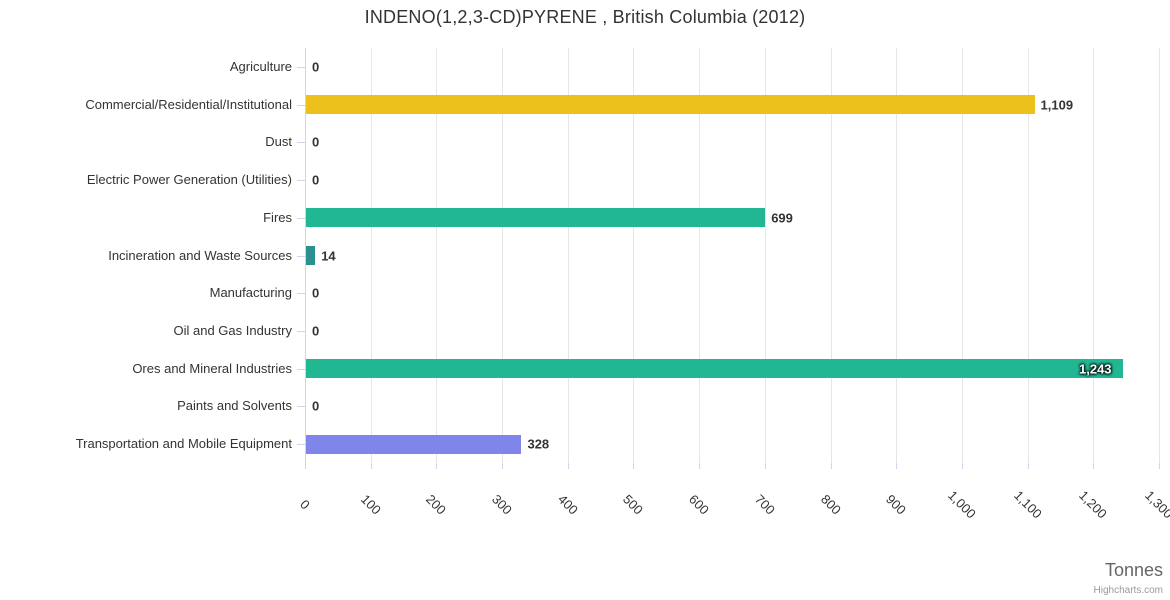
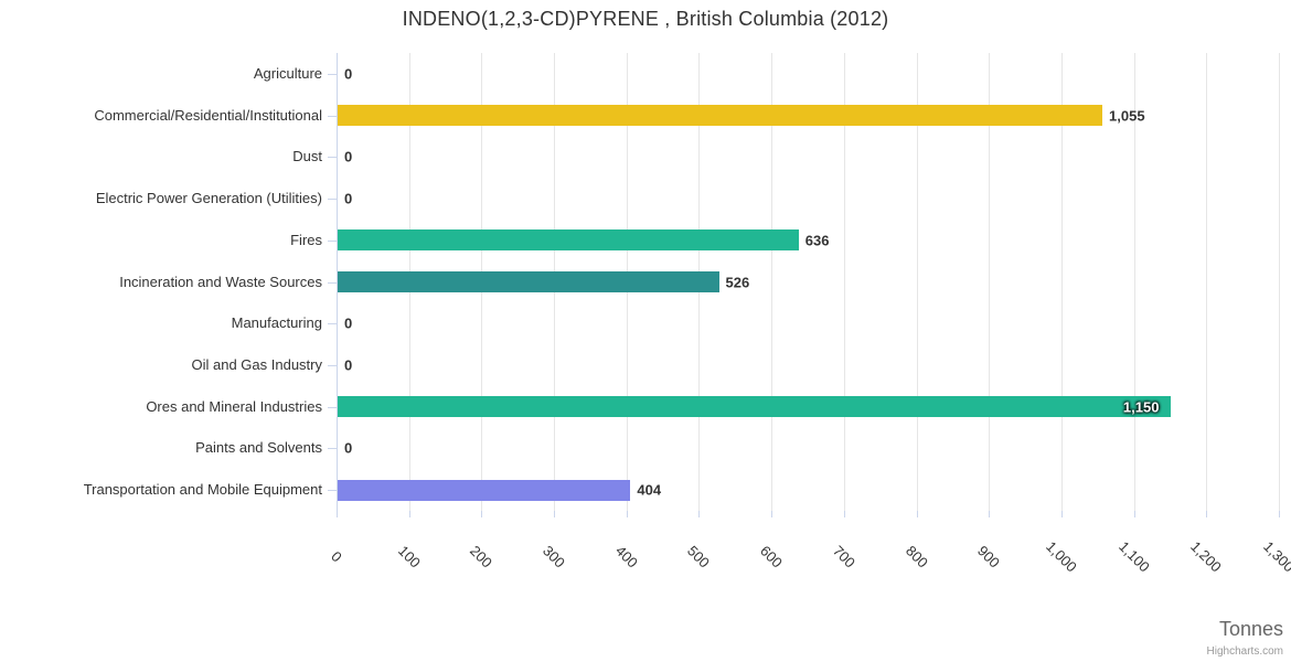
Commercial/Residential/Institutional: 1,109 -> 1,055
Fires: 699 -> 636
Incineration and Waste Sources: 14 -> 526
Ores and Mineral Industries: 1,243 -> 1,150
Transportation and Mobile Equipment: 328 -> 404
